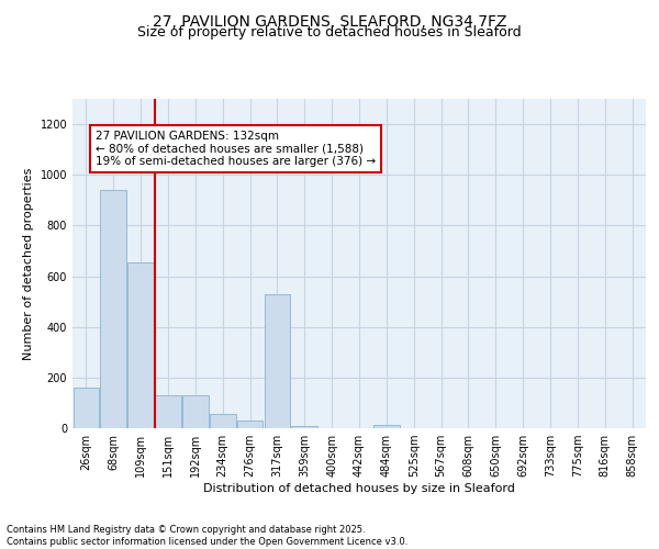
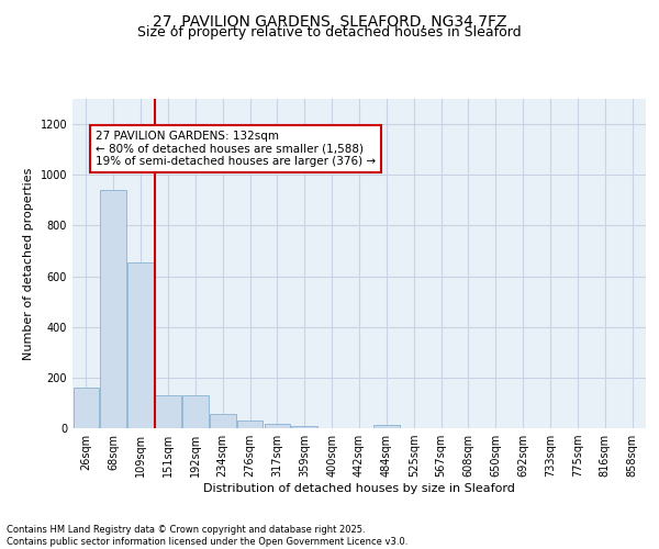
317sqm: 530 -> 18
